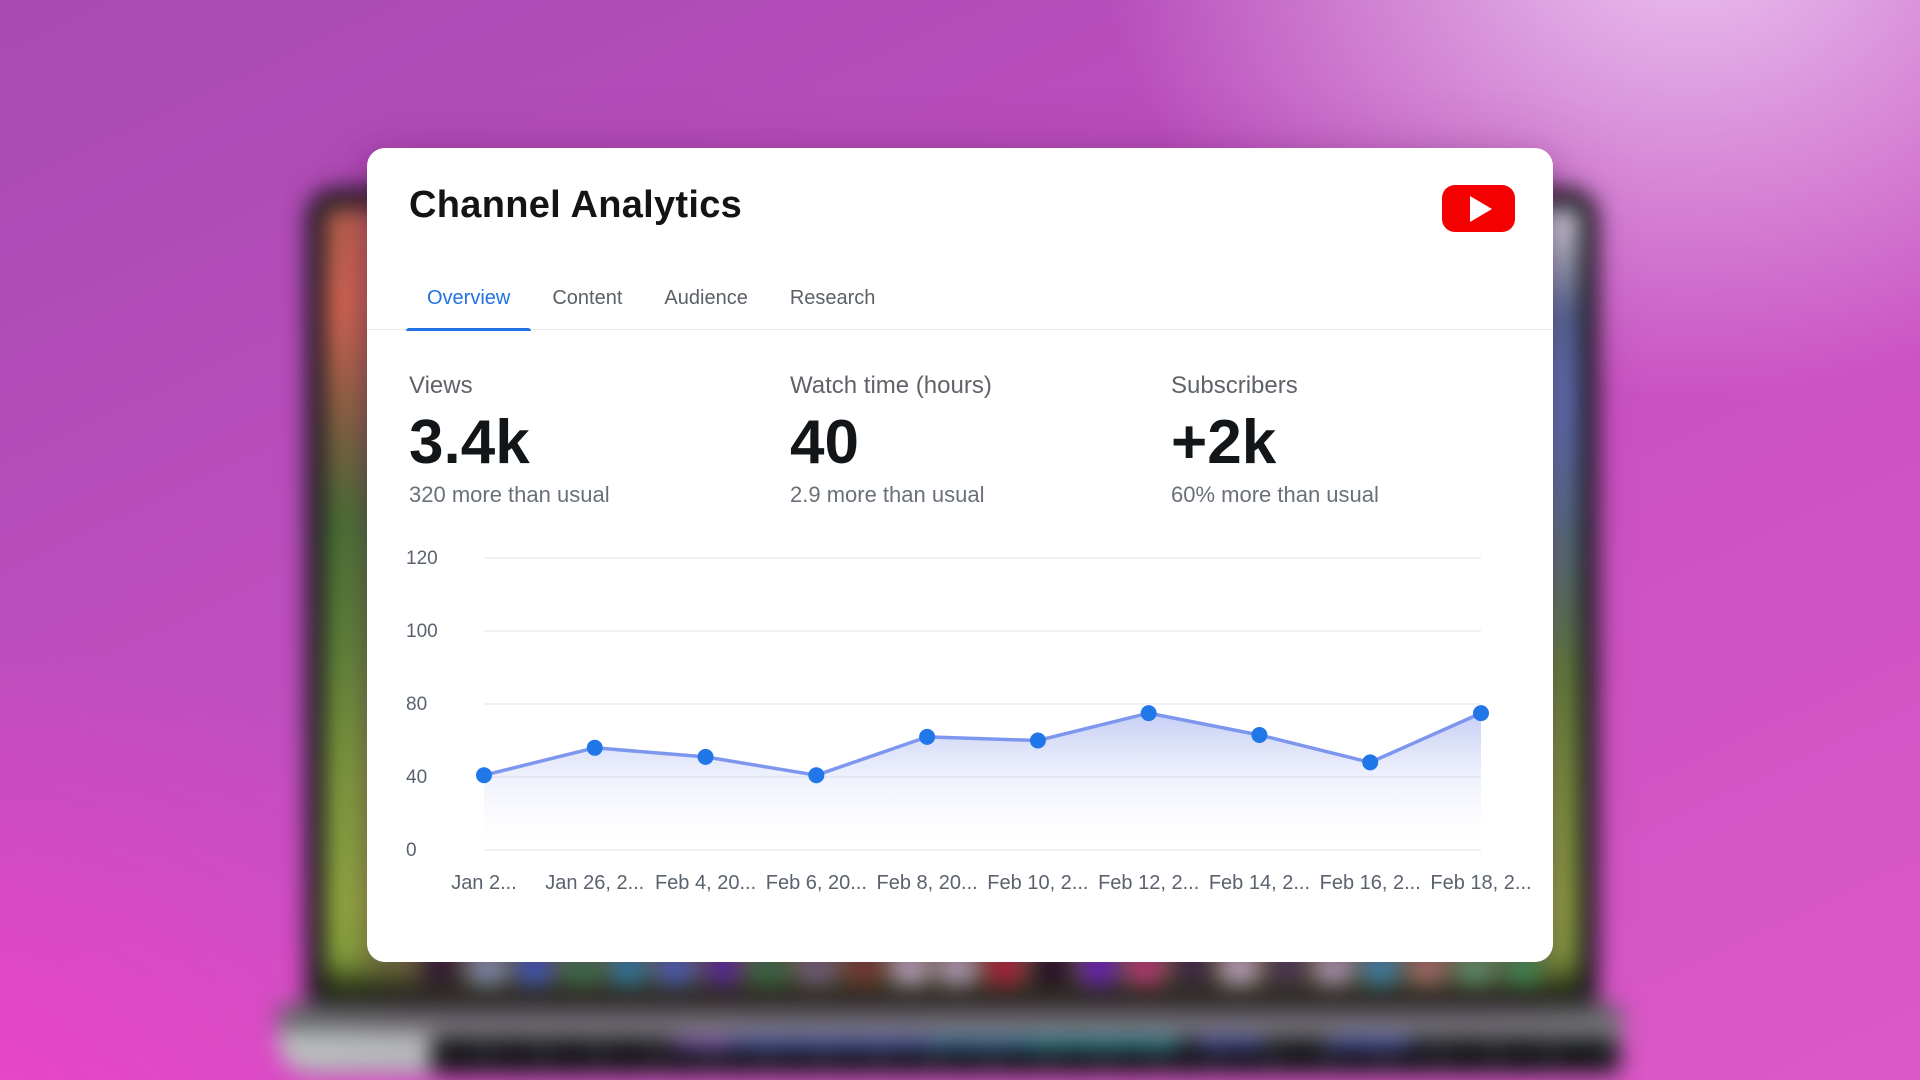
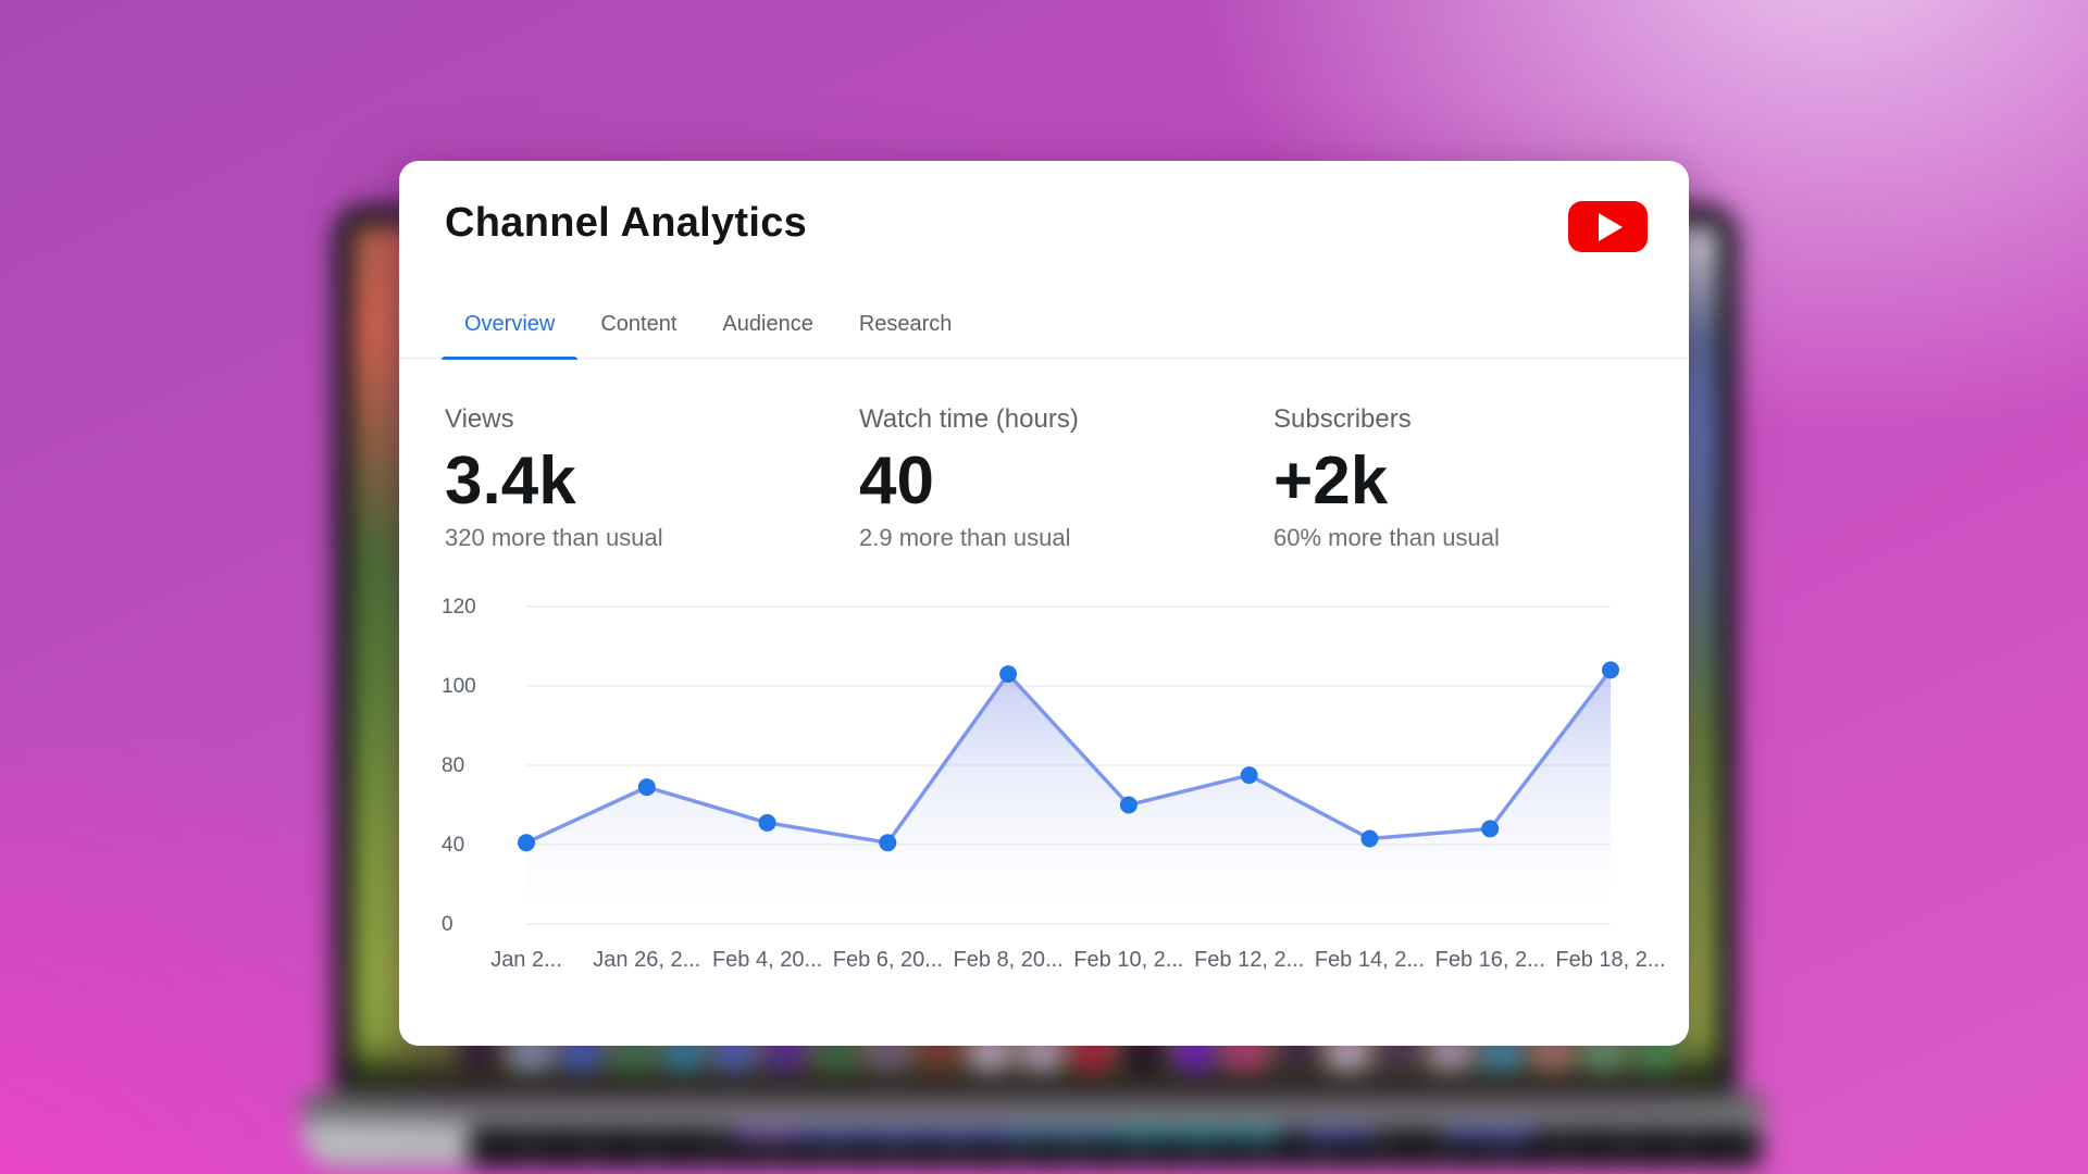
Jan 26, 2...: 56 -> 69
Feb 8, 20...: 62 -> 103
Feb 14, 2...: 63 -> 43
Feb 18, 2...: 75 -> 104
